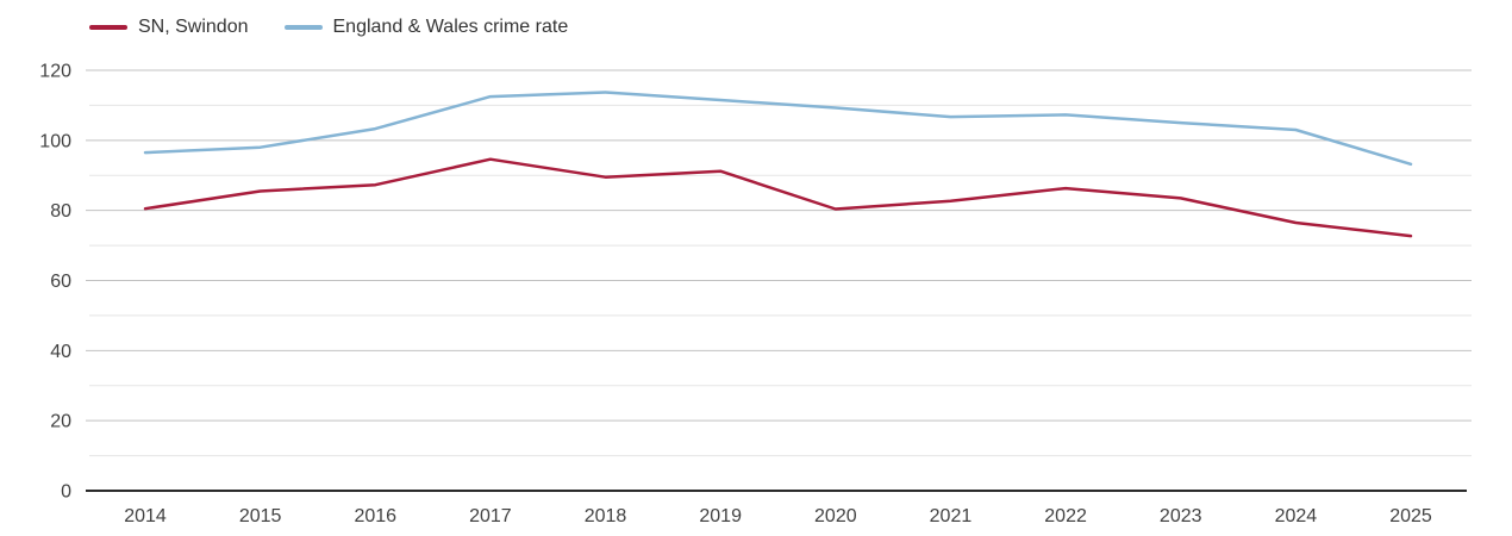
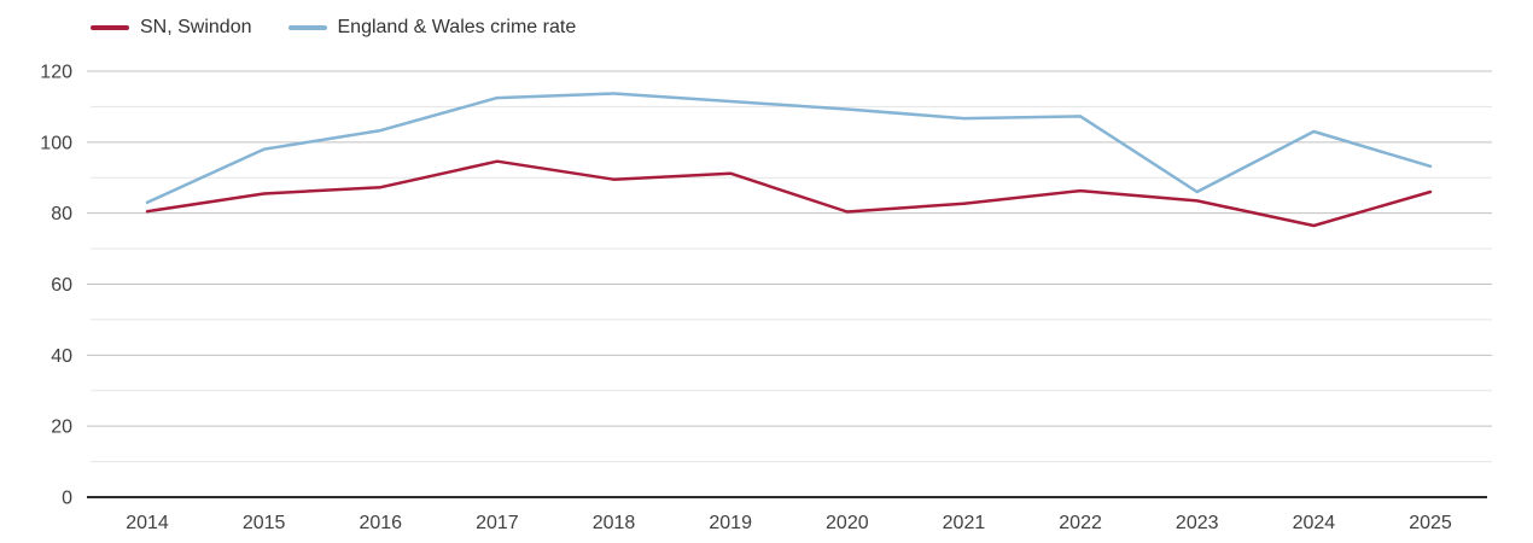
England & Wales crime rate/2014: 96 -> 83
England & Wales crime rate/2023: 105 -> 86
SN, Swindon/2025: 73 -> 86
